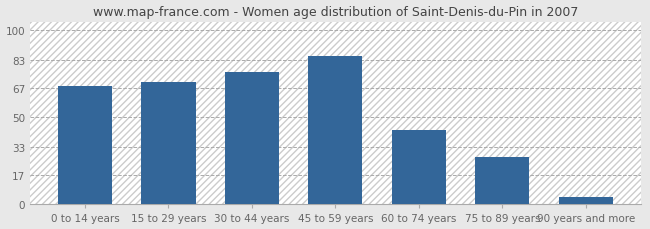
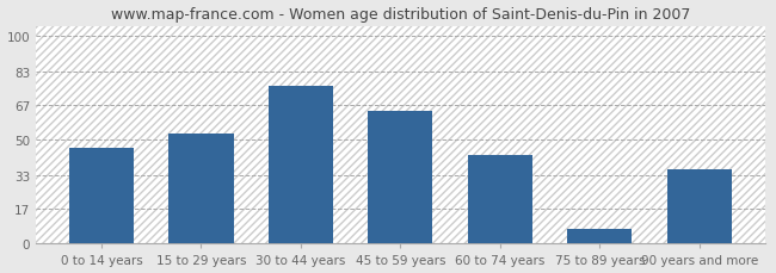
0 to 14 years: 68 -> 46
15 to 29 years: 70 -> 53
45 to 59 years: 85 -> 64
75 to 89 years: 27 -> 7
90 years and more: 4 -> 36
